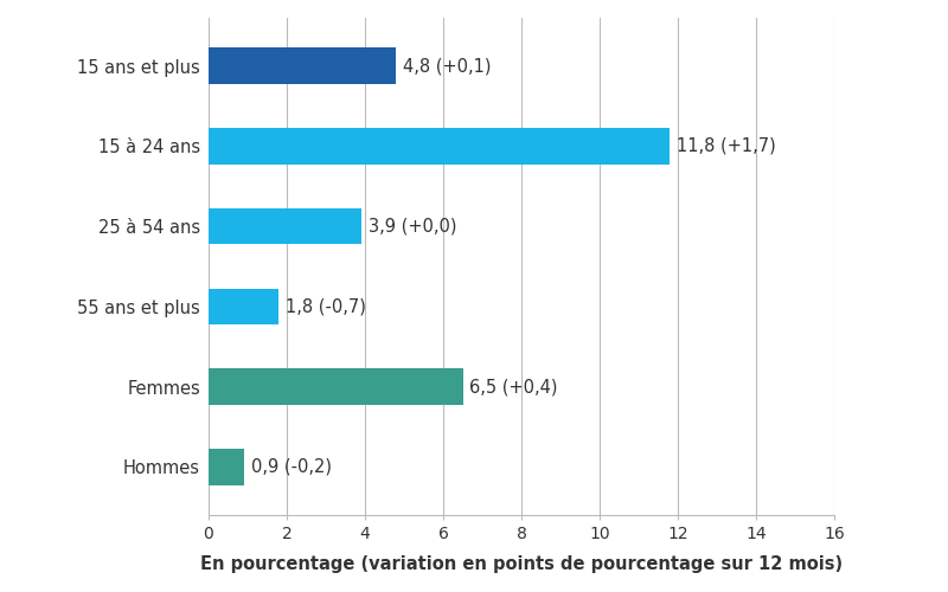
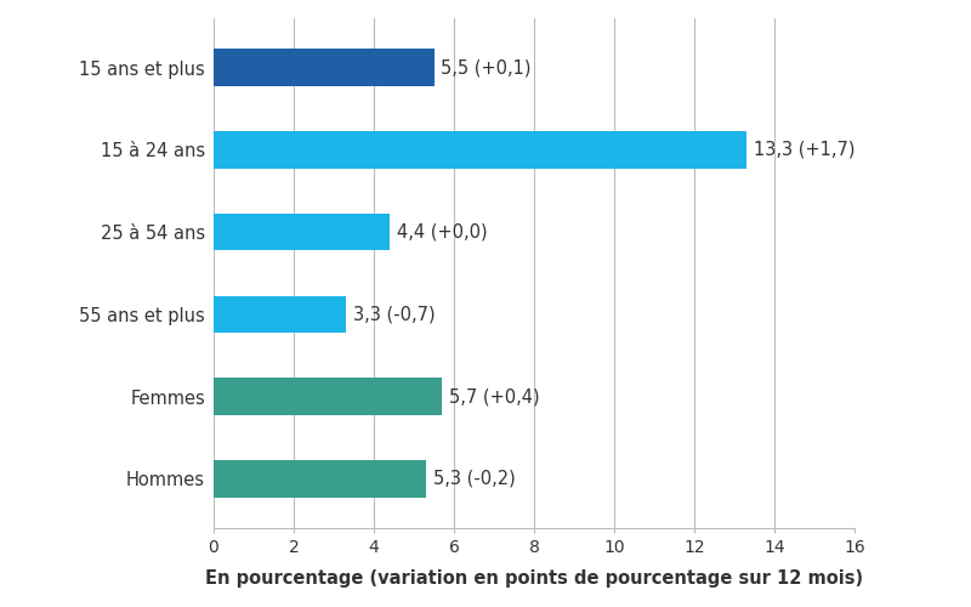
15 ans et plus: 4,8 -> 5,5
15 à 24 ans: 11,8 -> 13,3
25 à 54 ans: 3,9 -> 4,4
55 ans et plus: 1,8 -> 3,3
Femmes: 6,5 -> 5,7
Hommes: 0,9 -> 5,3
